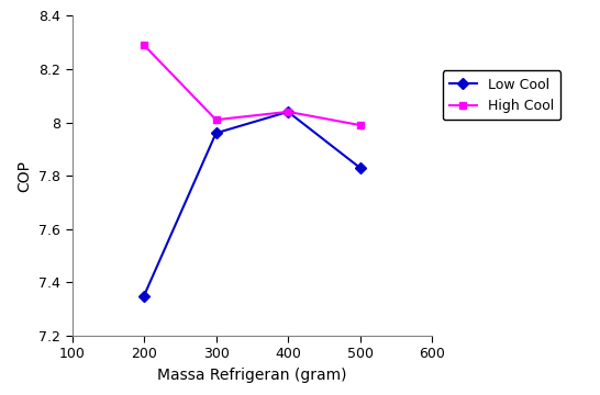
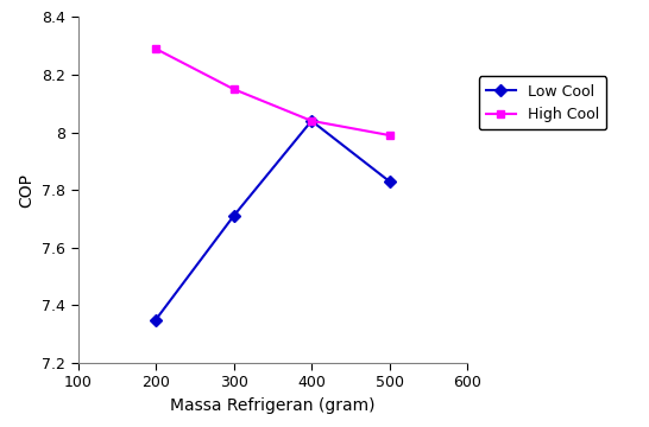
Low Cool/300: 7.96 -> 7.71
High Cool/300: 8.01 -> 8.15
